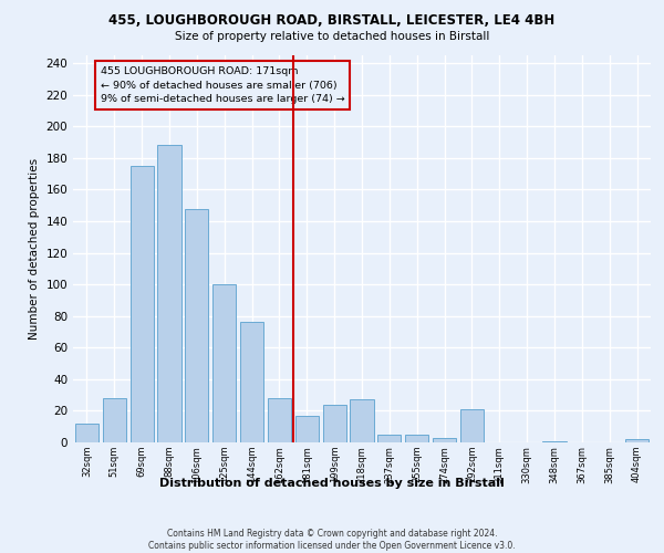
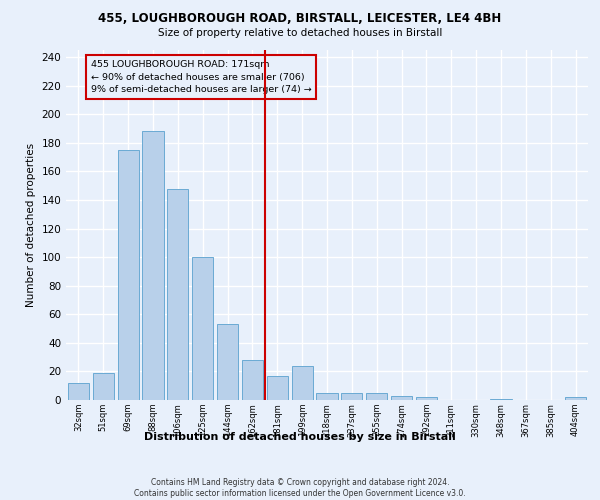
51sqm: 28 -> 19
144sqm: 76 -> 53
218sqm: 27 -> 5
292sqm: 21 -> 2
